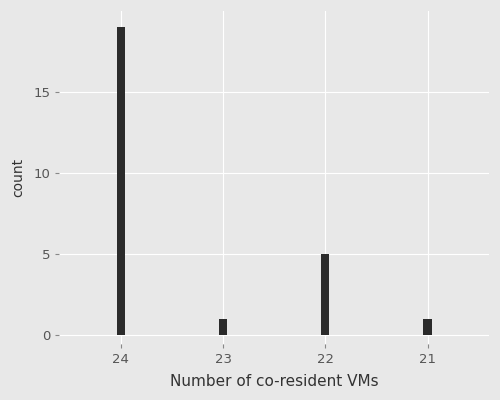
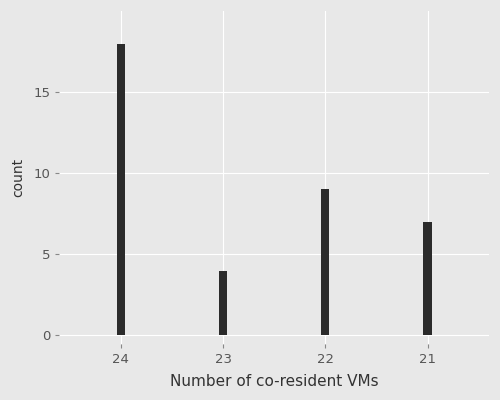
24: 19 -> 18
23: 1 -> 4
22: 5 -> 9
21: 1 -> 7
